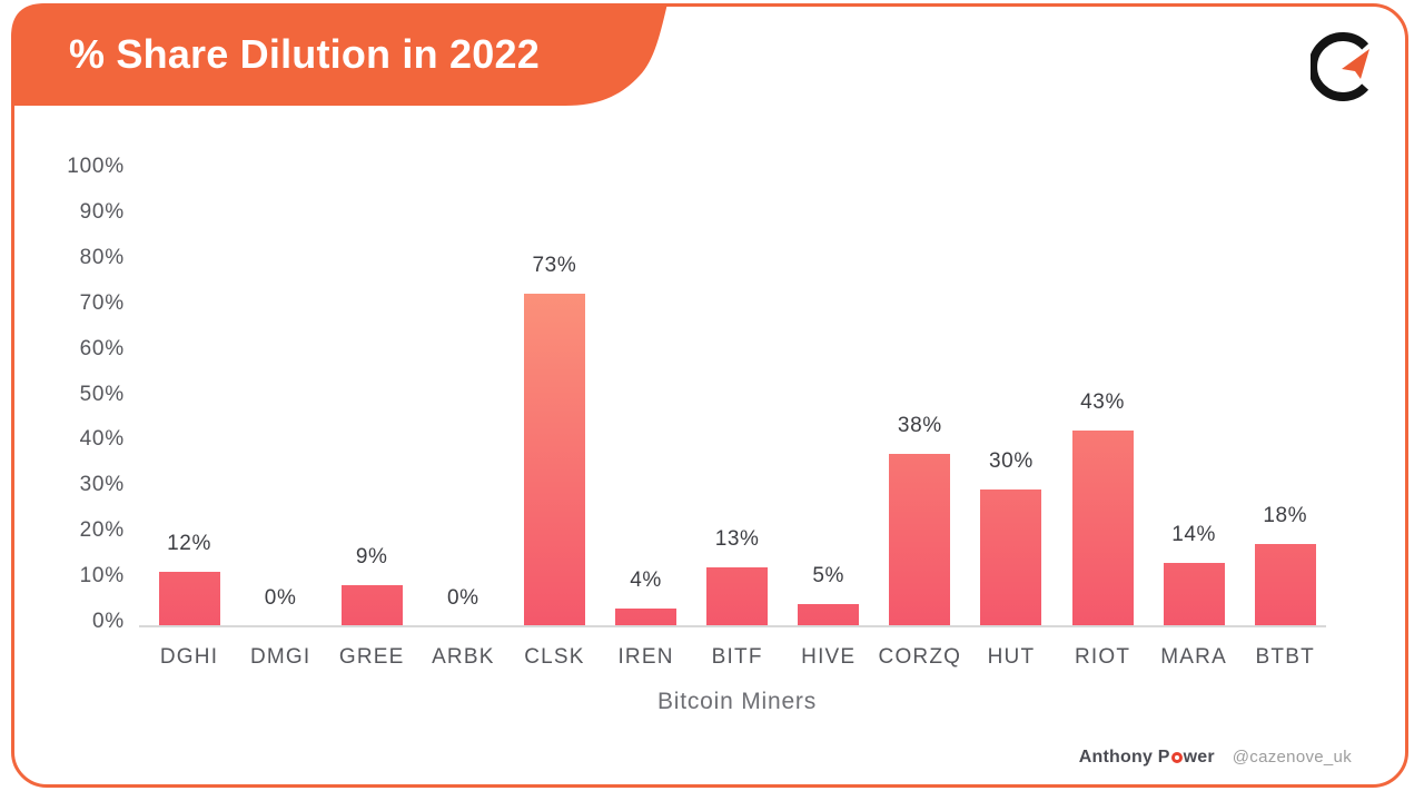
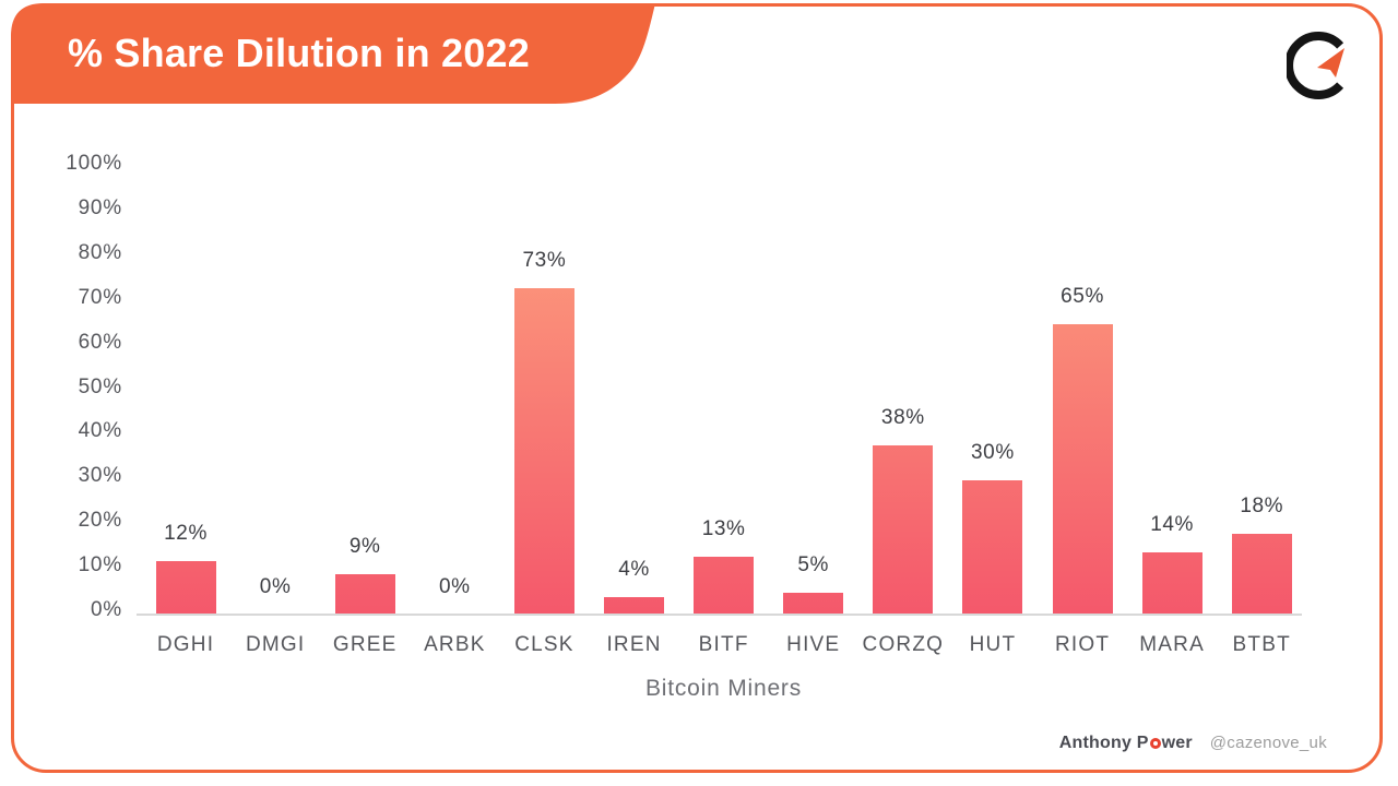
RIOT: 43% -> 65%
